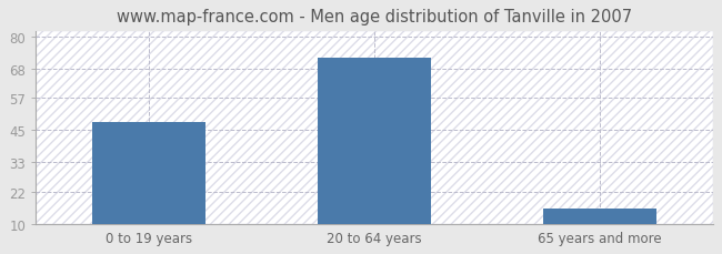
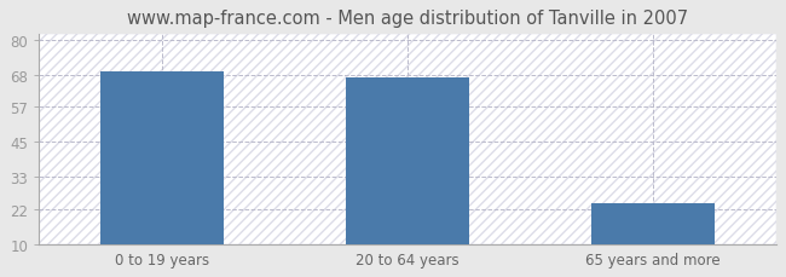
0 to 19 years: 48 -> 69
20 to 64 years: 72 -> 67
65 years and more: 16 -> 24
